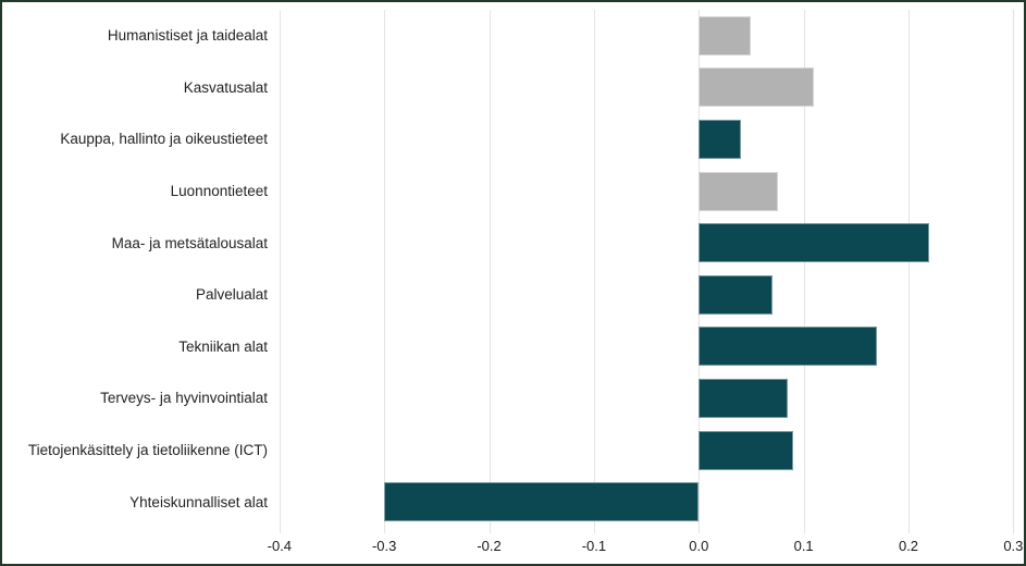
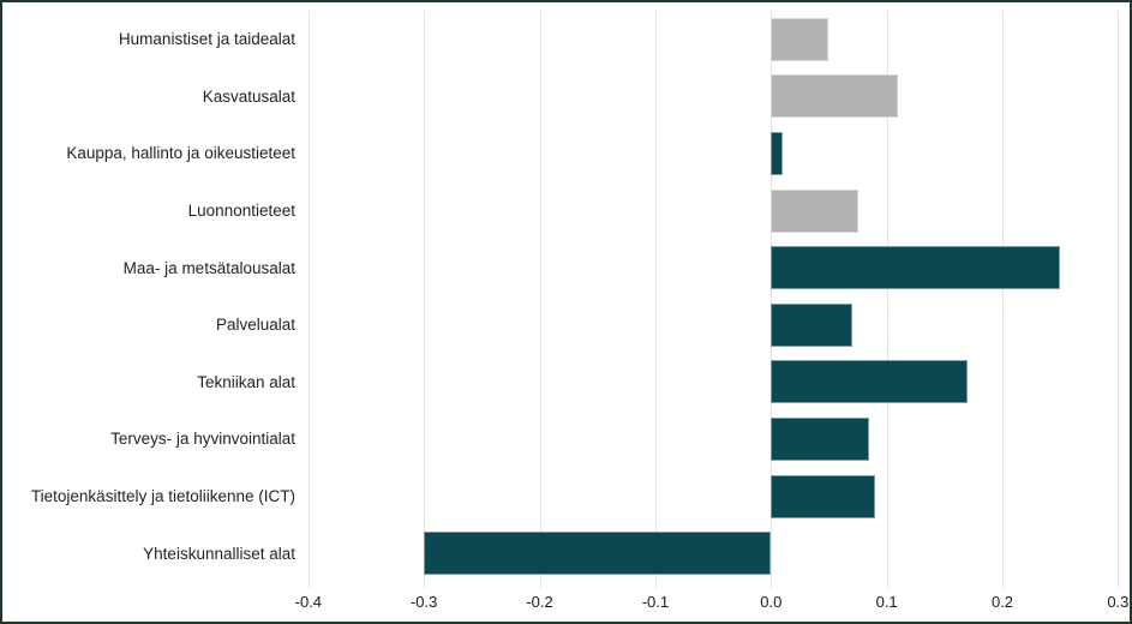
Kauppa, hallinto ja oikeustieteet: 0.04 -> 0.01
Maa- ja metsätalousalat: 0.22 -> 0.25
